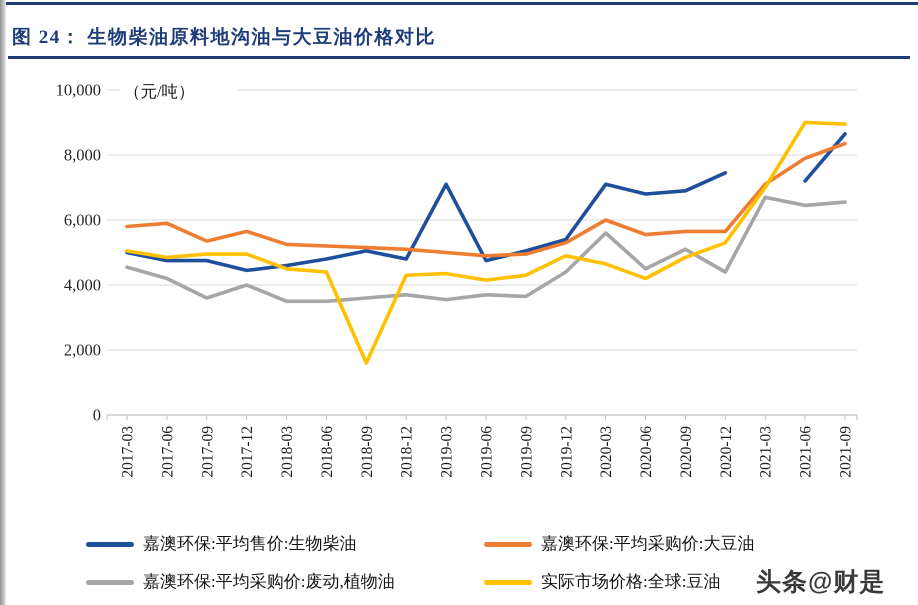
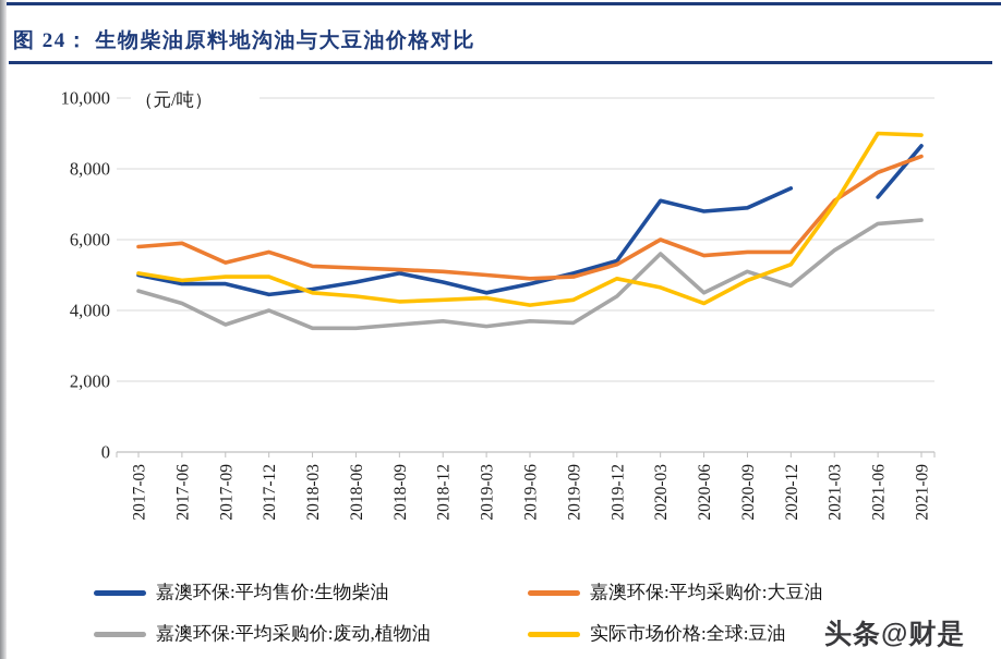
实际市场价格:全球:豆油/2018-09: 1600 -> 4200
嘉澳环保:平均售价:生物柴油/2019-03: 7100 -> 4500
嘉澳环保:平均采购价:废动,植物油/2020-12: 4400 -> 4700
嘉澳环保:平均采购价:废动,植物油/2021-03: 6700 -> 5700
